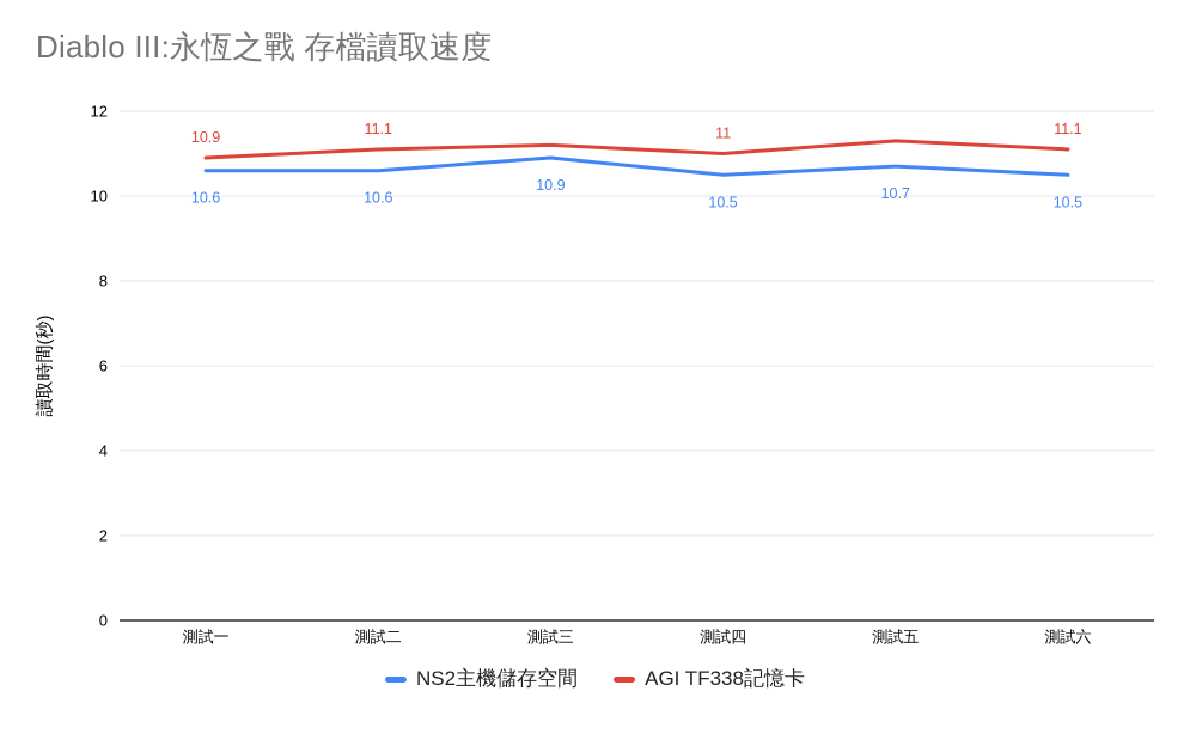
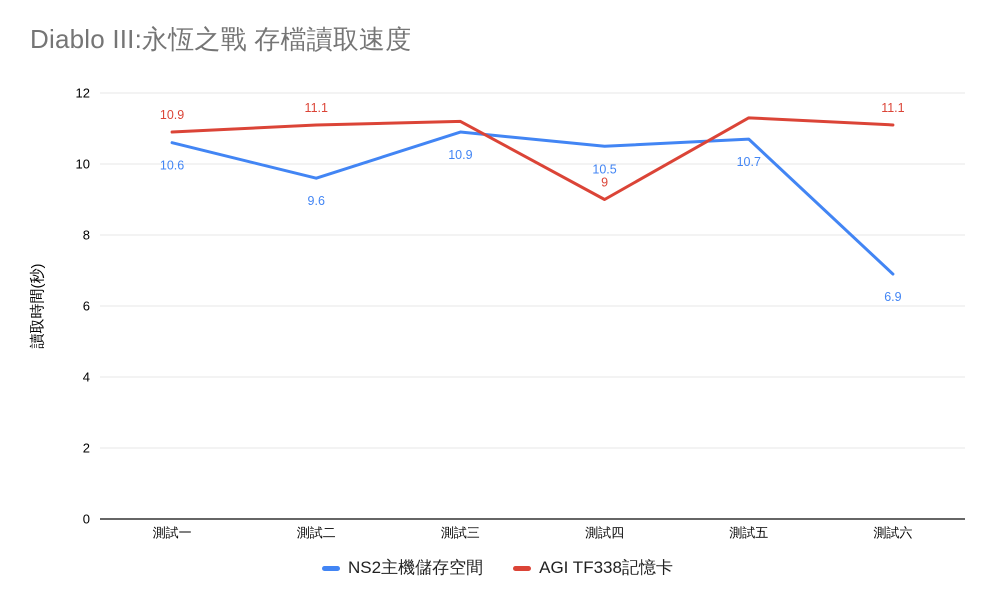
NS2主機儲存空間/測試二: 10.6 -> 9.6
AGI TF338記憶卡/測試四: 11 -> 9
NS2主機儲存空間/測試六: 10.5 -> 6.9
